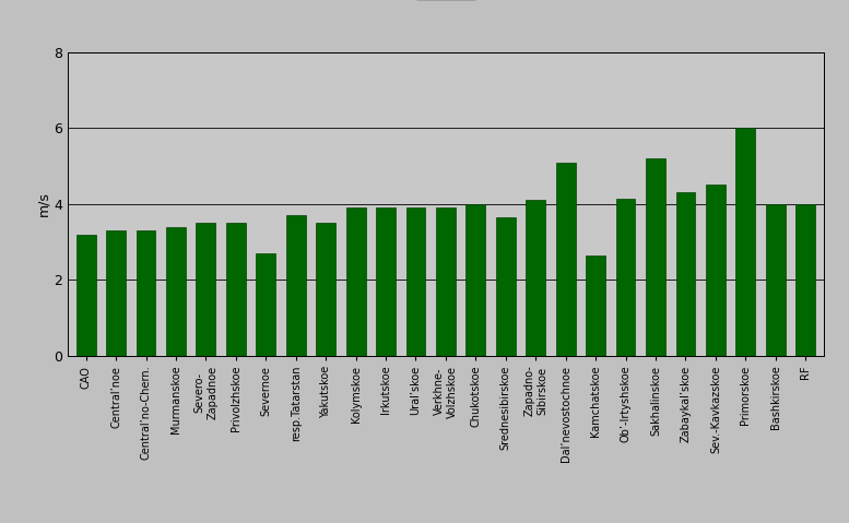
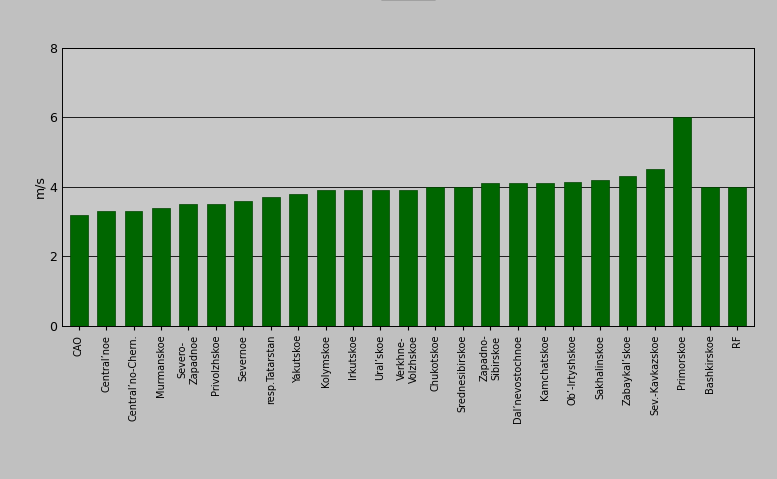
Severnoe: 2.70 -> 3.60
Yakutskoe: 3.50 -> 3.80
Srednesibirskoe: 3.65 -> 4.00
Dal’nevostochnoe: 5.10 -> 4.10
Kamchatskoe: 2.65 -> 4.10
Sakhalinskoe: 5.20 -> 4.20
